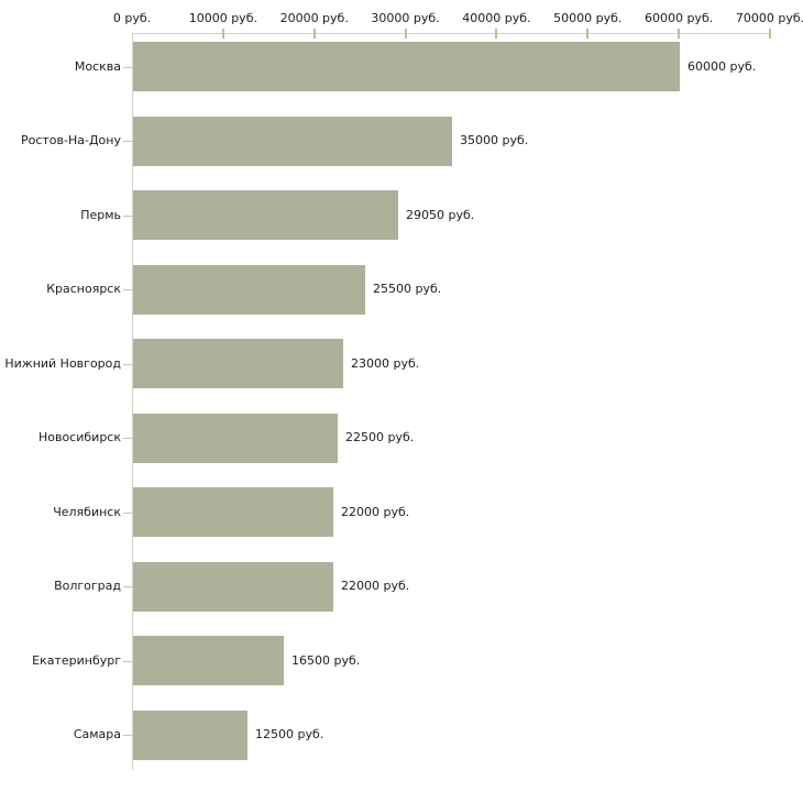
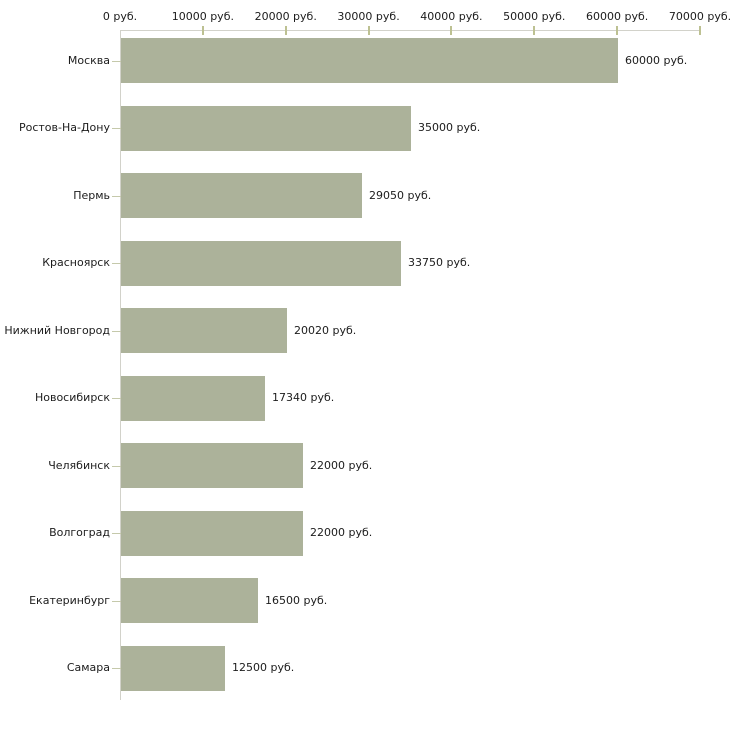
Красноярск: 25500 -> 33750
Нижний Новгород: 23000 -> 20020
Новосибирск: 22500 -> 17340
